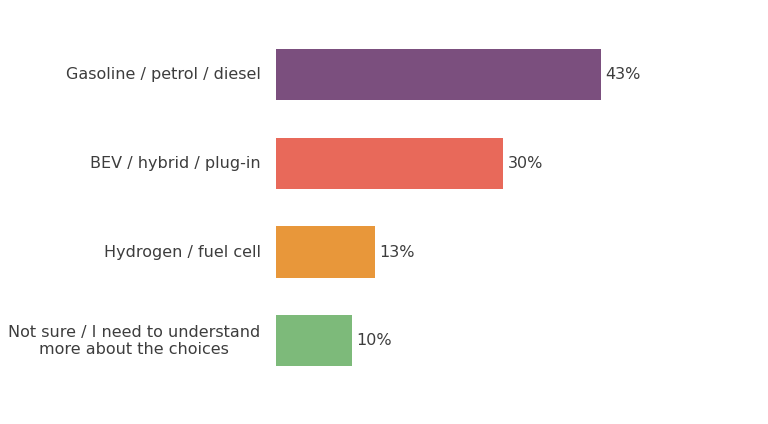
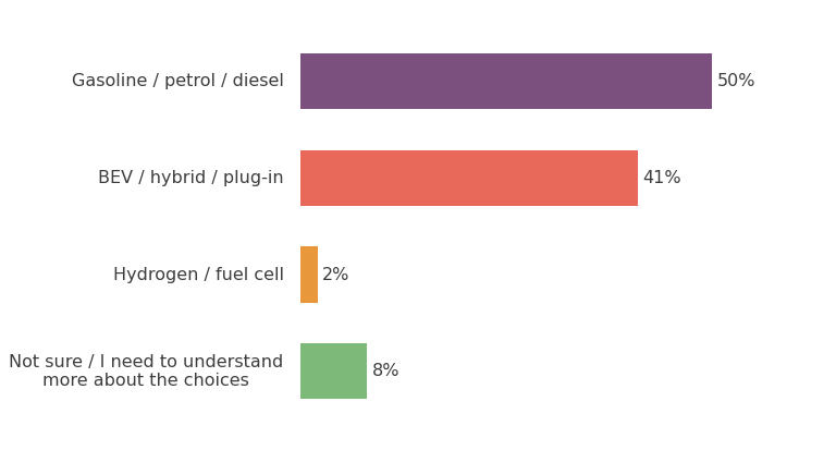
Gasoline / petrol / diesel: 43% -> 50%
BEV / hybrid / plug-in: 30% -> 41%
Hydrogen / fuel cell: 13% -> 2%
Not sure / I need to understand more about the choices: 10% -> 8%
